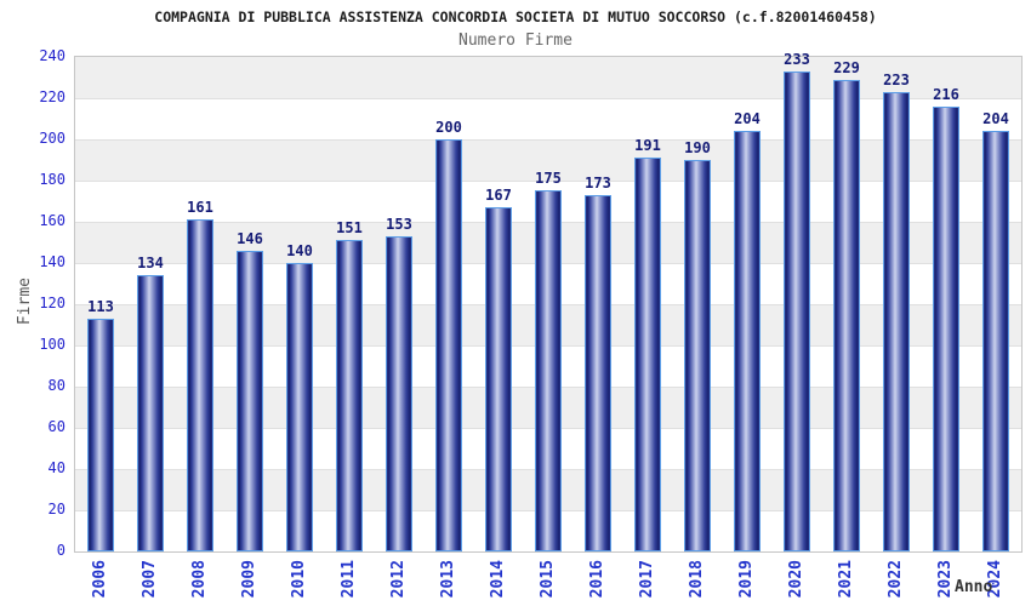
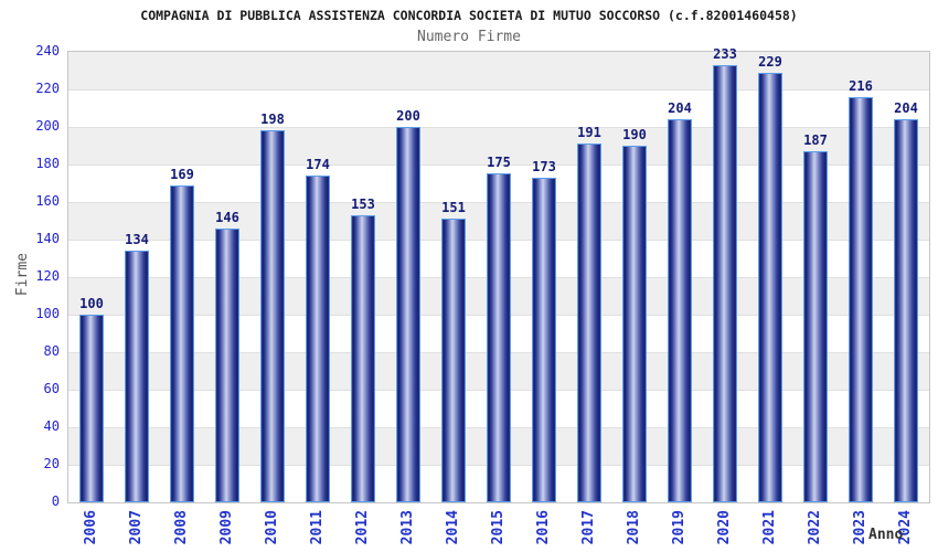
2006: 113 -> 100
2008: 161 -> 169
2010: 140 -> 198
2011: 151 -> 174
2014: 167 -> 151
2022: 223 -> 187
